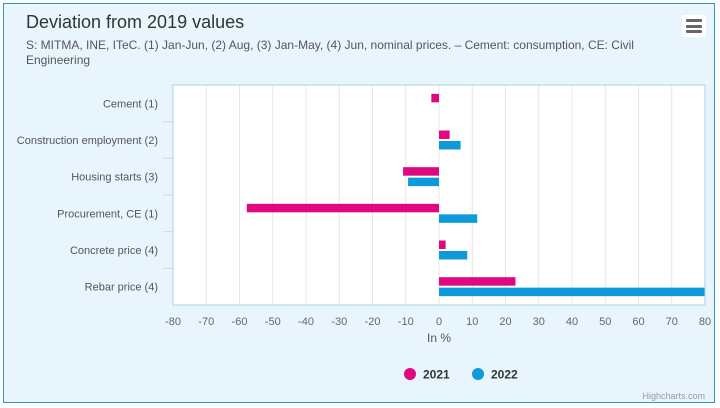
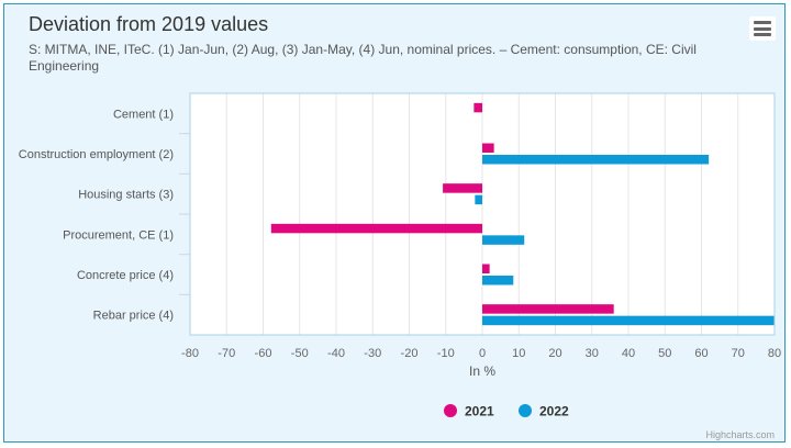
2022/Construction employment (2): 6 -> 62
2022/Housing starts (3): -9 -> -2
2021/Rebar price (4): 23 -> 36
